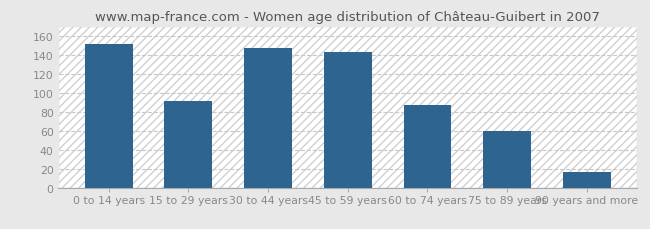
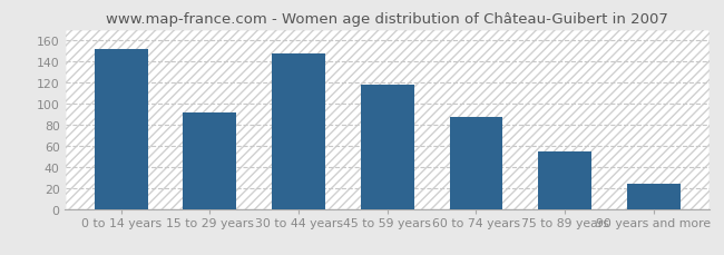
45 to 59 years: 143 -> 118
75 to 89 years: 60 -> 54
90 years and more: 17 -> 24
